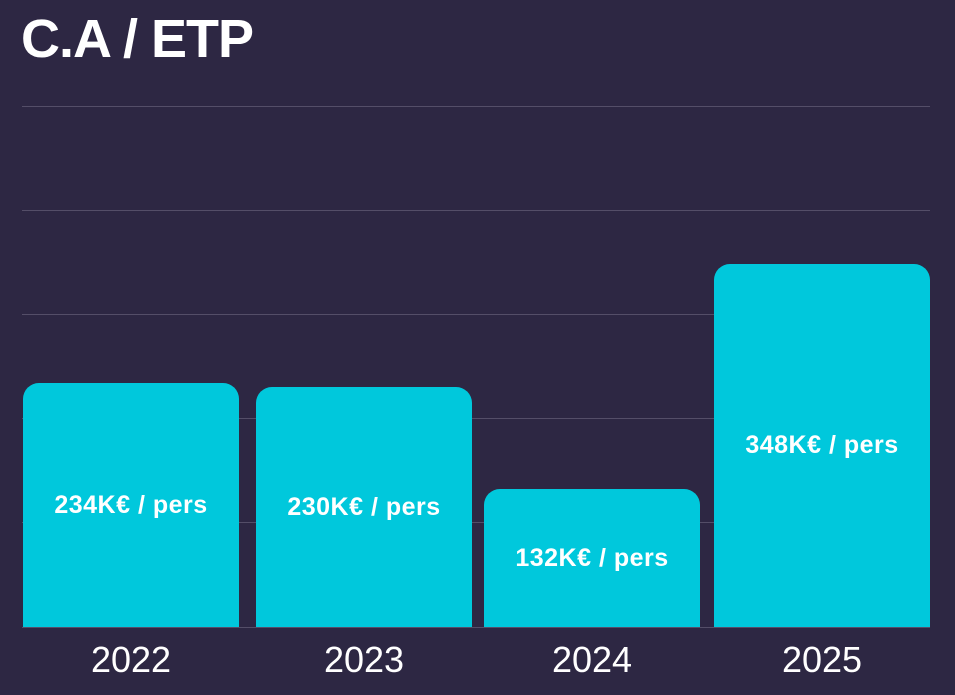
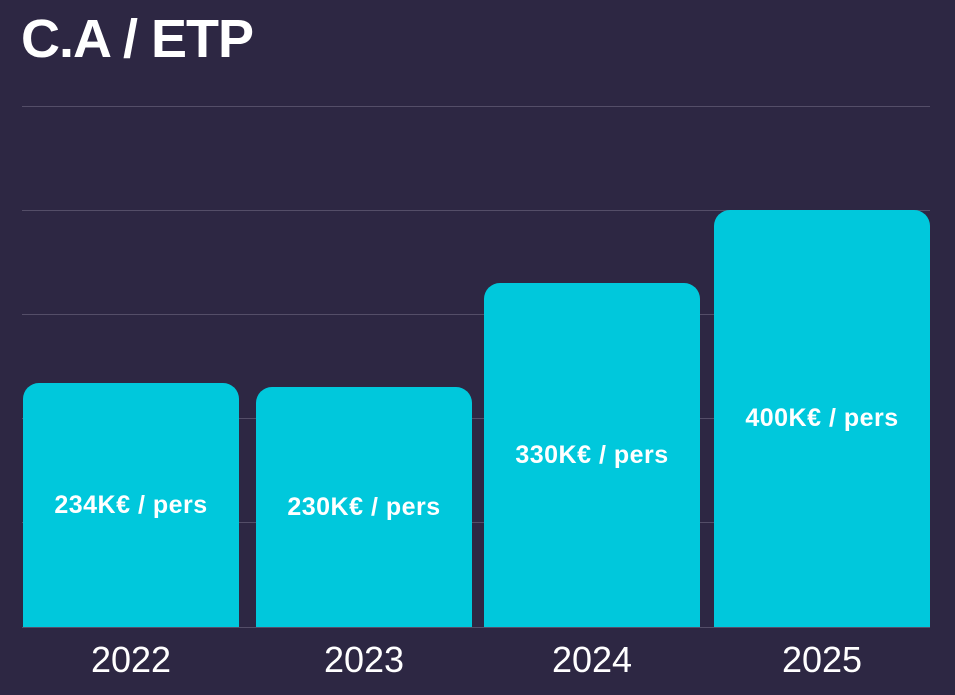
2024: 132 -> 330
2025: 348 -> 400
